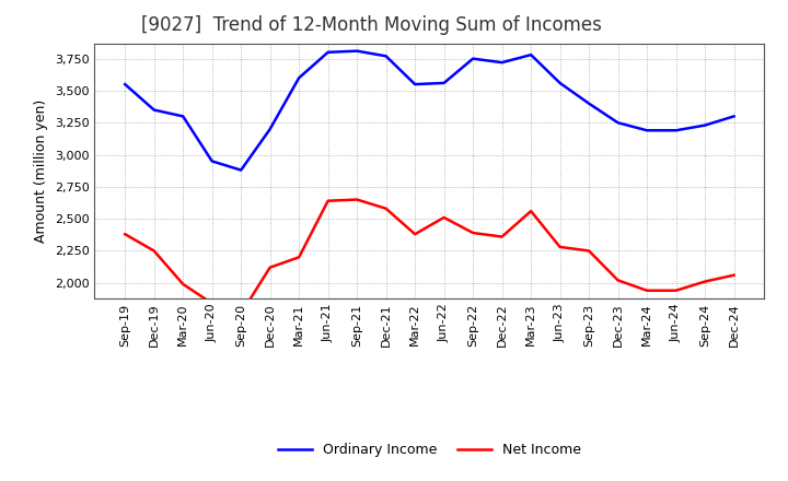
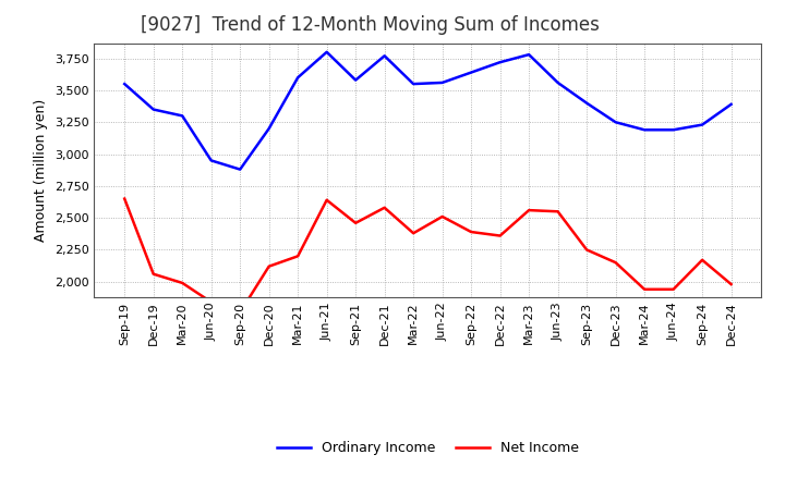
Net Income/Sep-19: 2,380 -> 2,650
Net Income/Dec-19: 2,250 -> 2,060
Ordinary Income/Sep-21: 3,810 -> 3,580
Net Income/Sep-21: 2,650 -> 2,460
Ordinary Income/Sep-22: 3,750 -> 3,640
Net Income/Jun-23: 2,280 -> 2,550
Net Income/Dec-23: 2,020 -> 2,150
Net Income/Sep-24: 2,010 -> 2,170
Ordinary Income/Dec-24: 3,300 -> 3,390
Net Income/Dec-24: 2,060 -> 1,980
